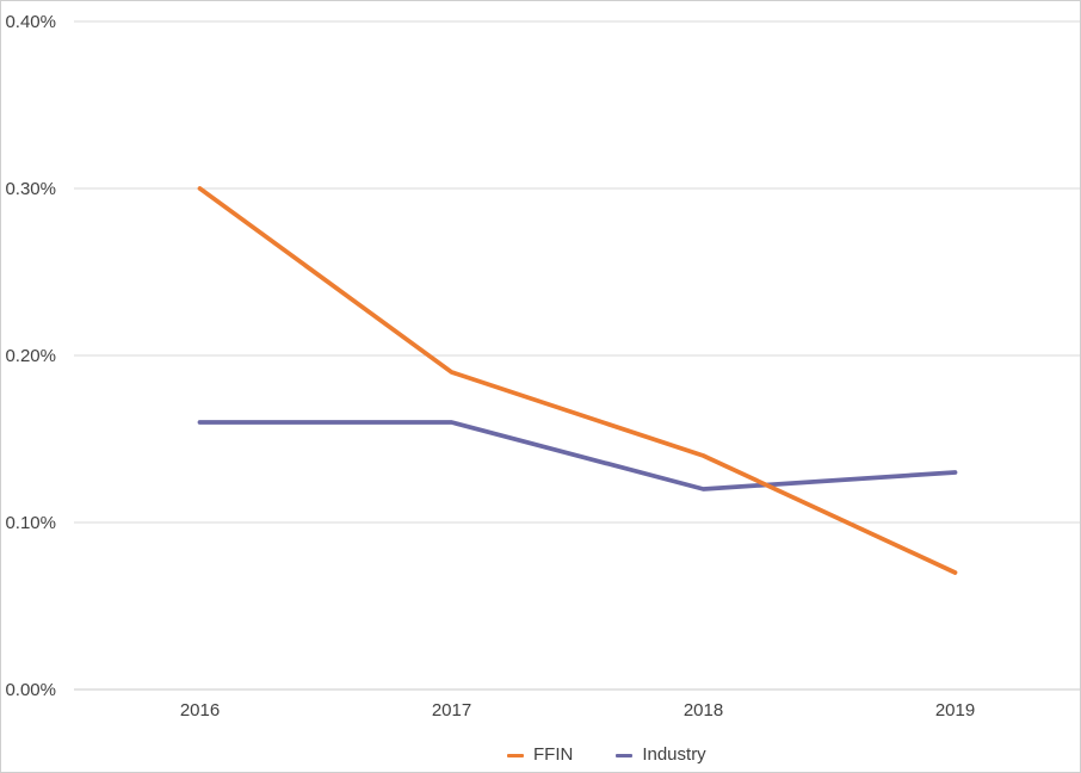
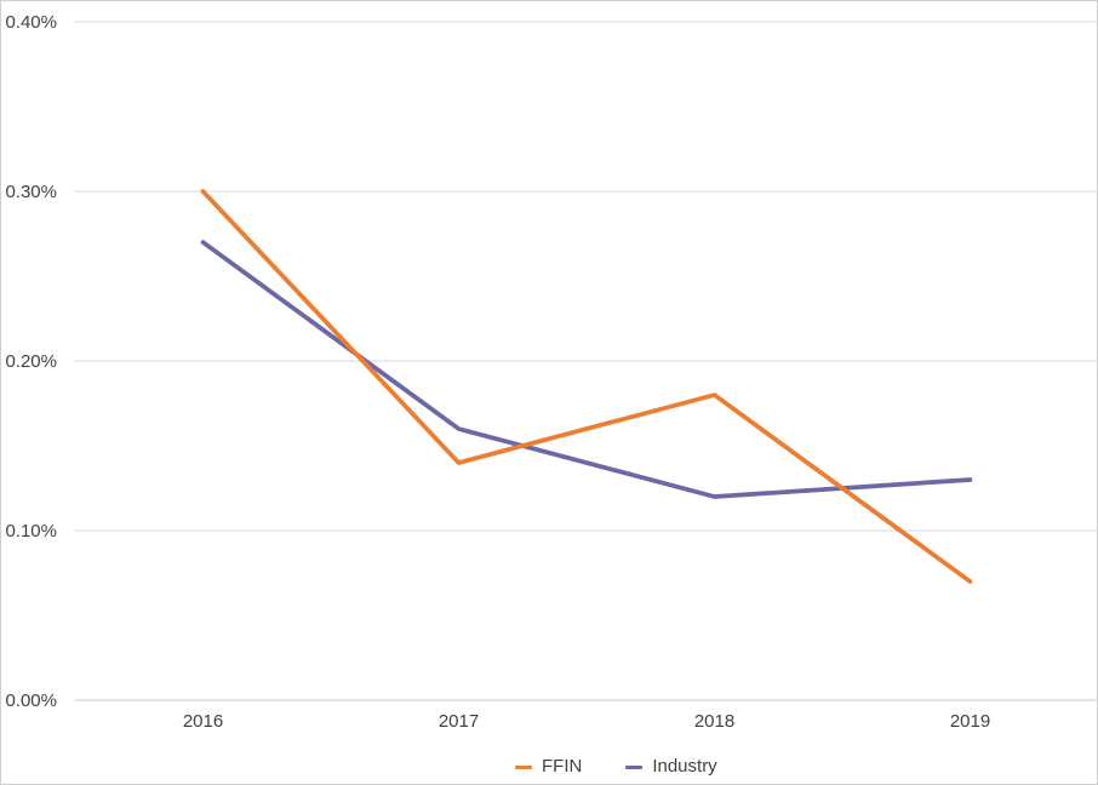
Industry/2016: 0.16% -> 0.27%
FFIN/2017: 0.19% -> 0.14%
FFIN/2018: 0.14% -> 0.18%
